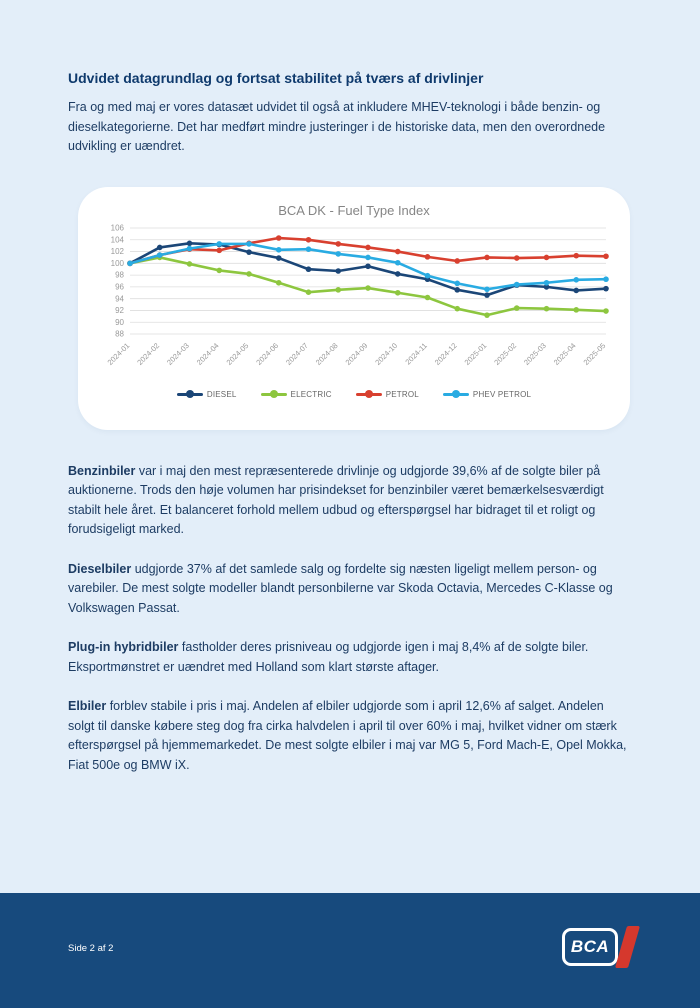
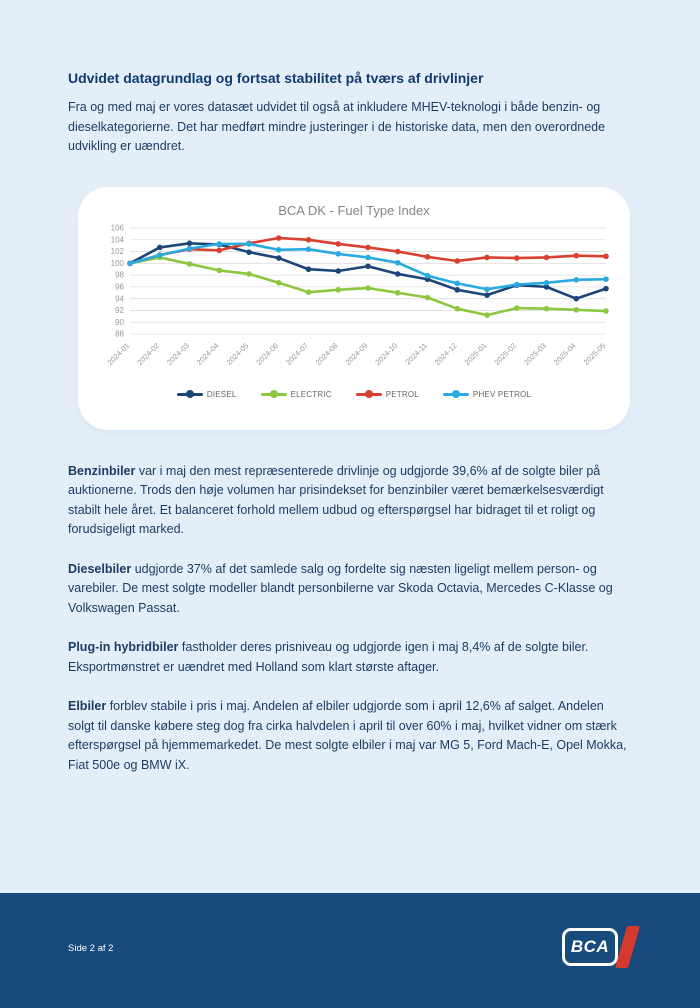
DIESEL/2025-04: 95 -> 94
